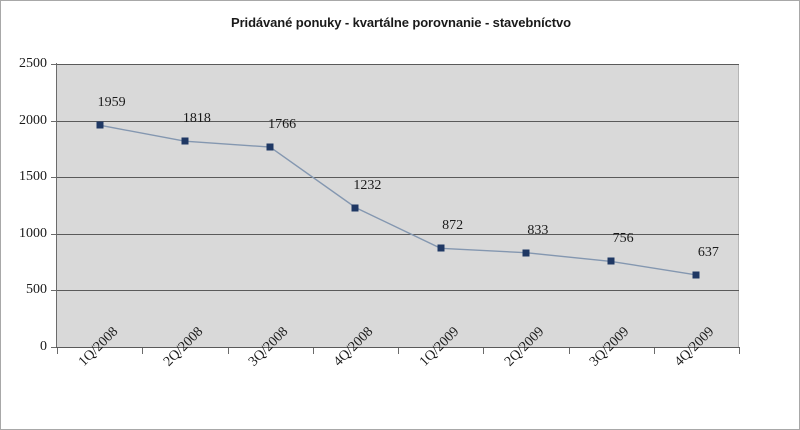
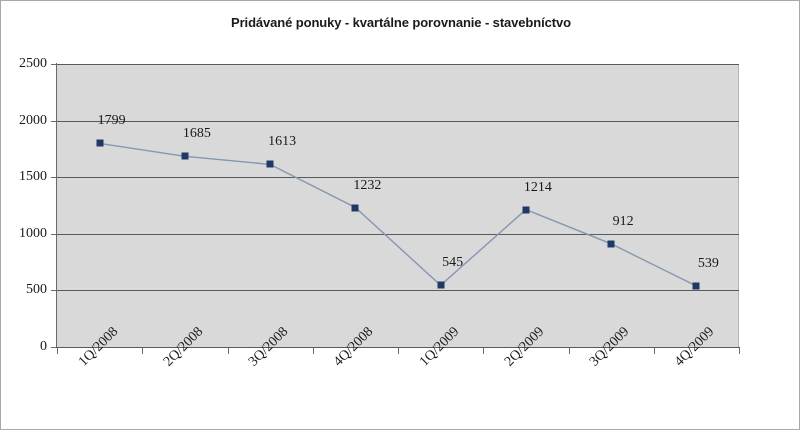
1Q/2008: 1959 -> 1799
2Q/2008: 1818 -> 1685
3Q/2008: 1766 -> 1613
1Q/2009: 872 -> 545
2Q/2009: 833 -> 1214
3Q/2009: 756 -> 912
4Q/2009: 637 -> 539
